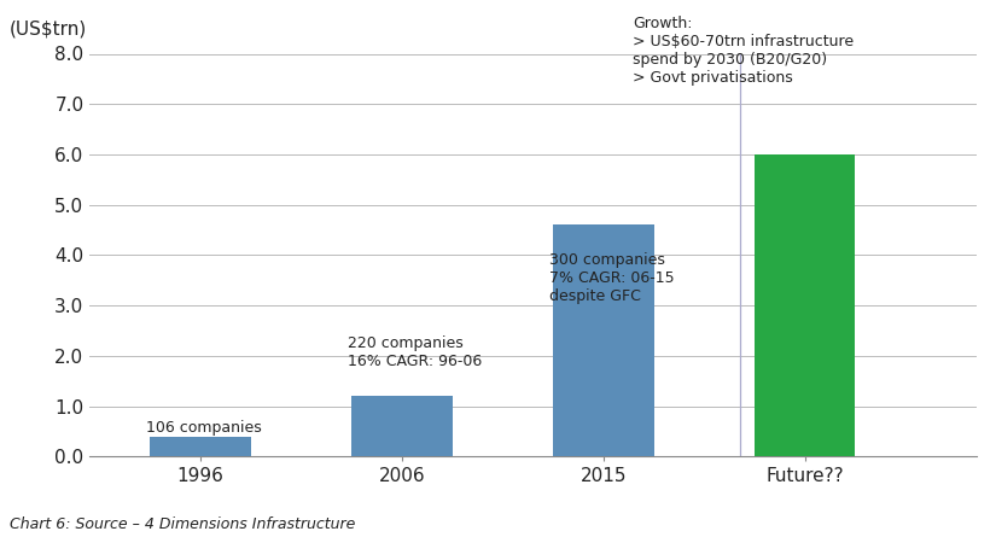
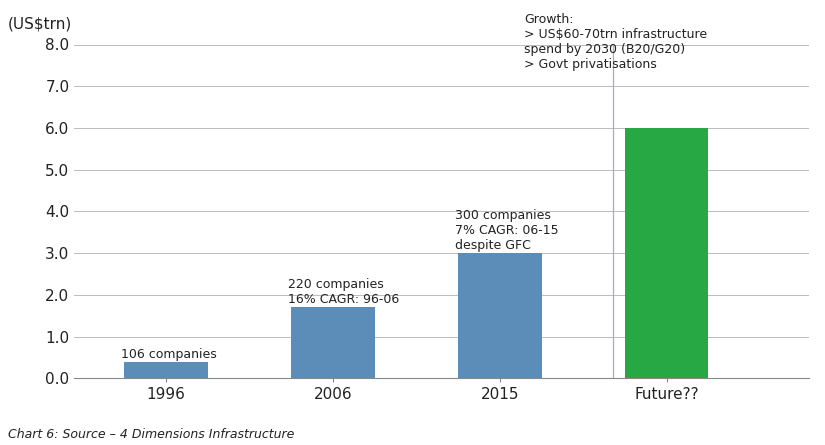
2006: 1.2 -> 1.7
2015: 4.6 -> 3.0
